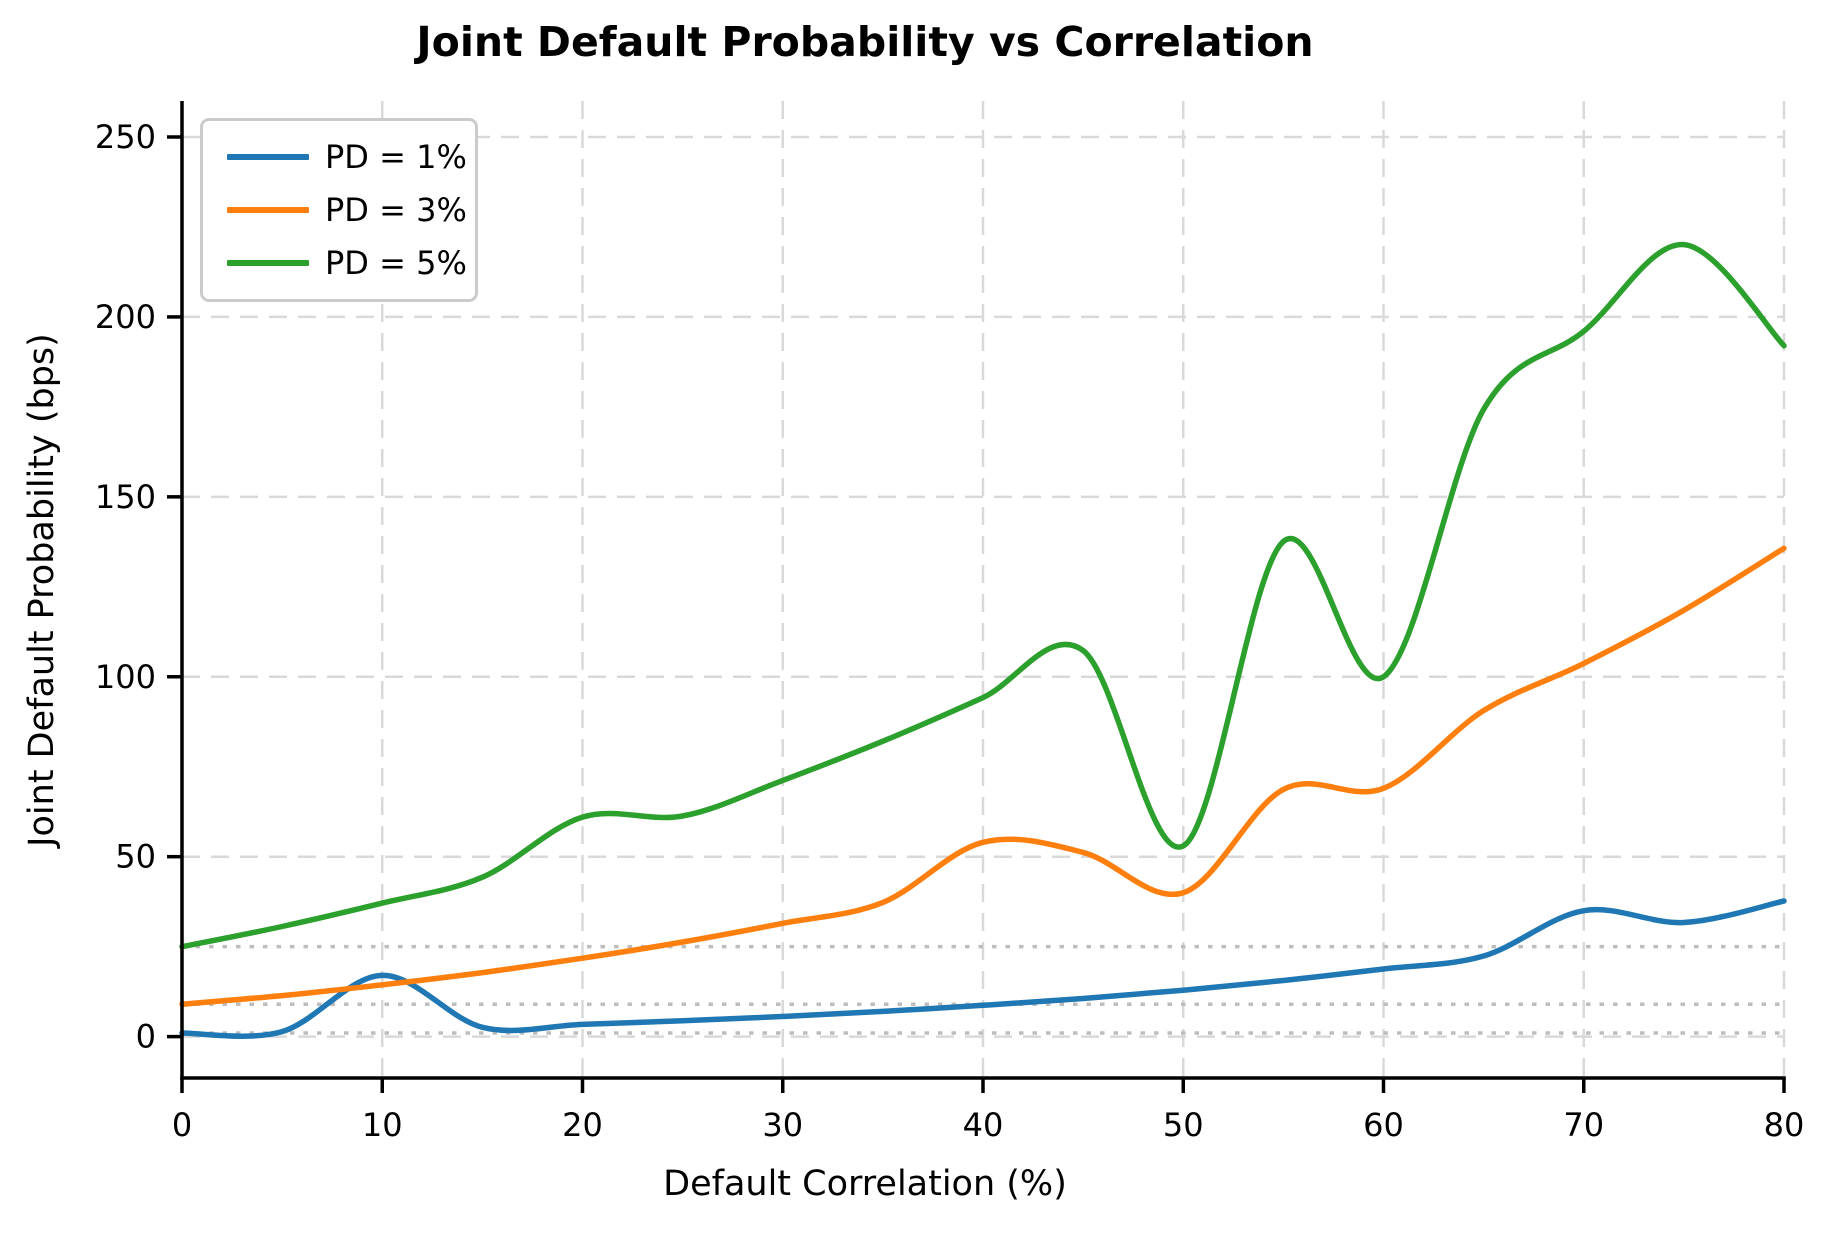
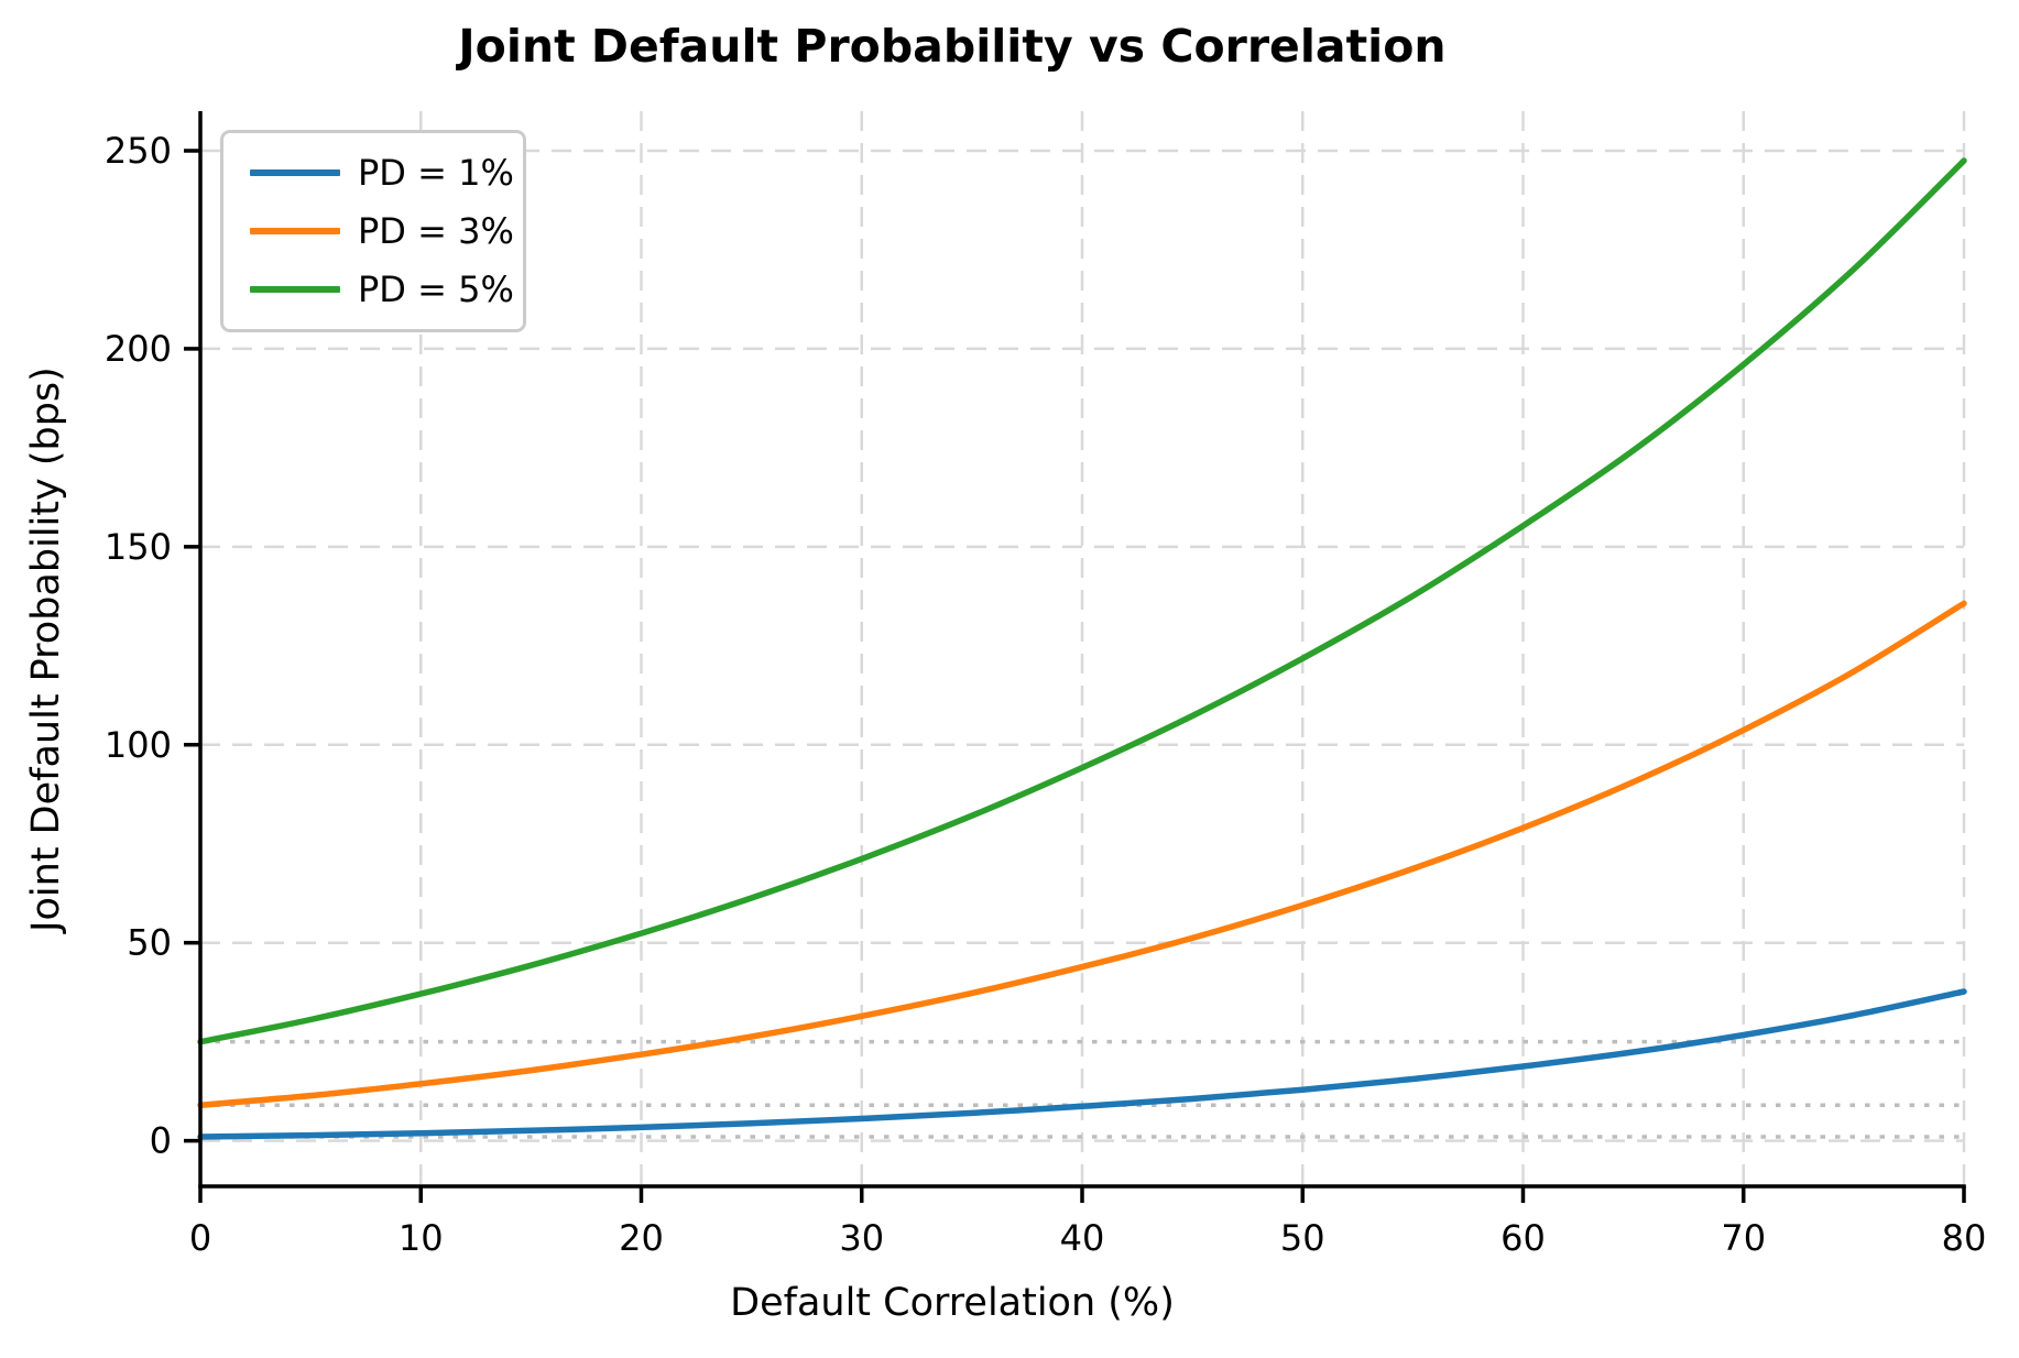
PD = 1%/10: 17 -> 2
PD = 5%/20: 61 -> 52
PD = 3%/40: 54 -> 44
PD = 3%/50: 40 -> 60
PD = 5%/50: 53 -> 122
PD = 3%/60: 69 -> 79
PD = 5%/60: 100 -> 155
PD = 1%/70: 35 -> 27
PD = 5%/80: 192 -> 248
